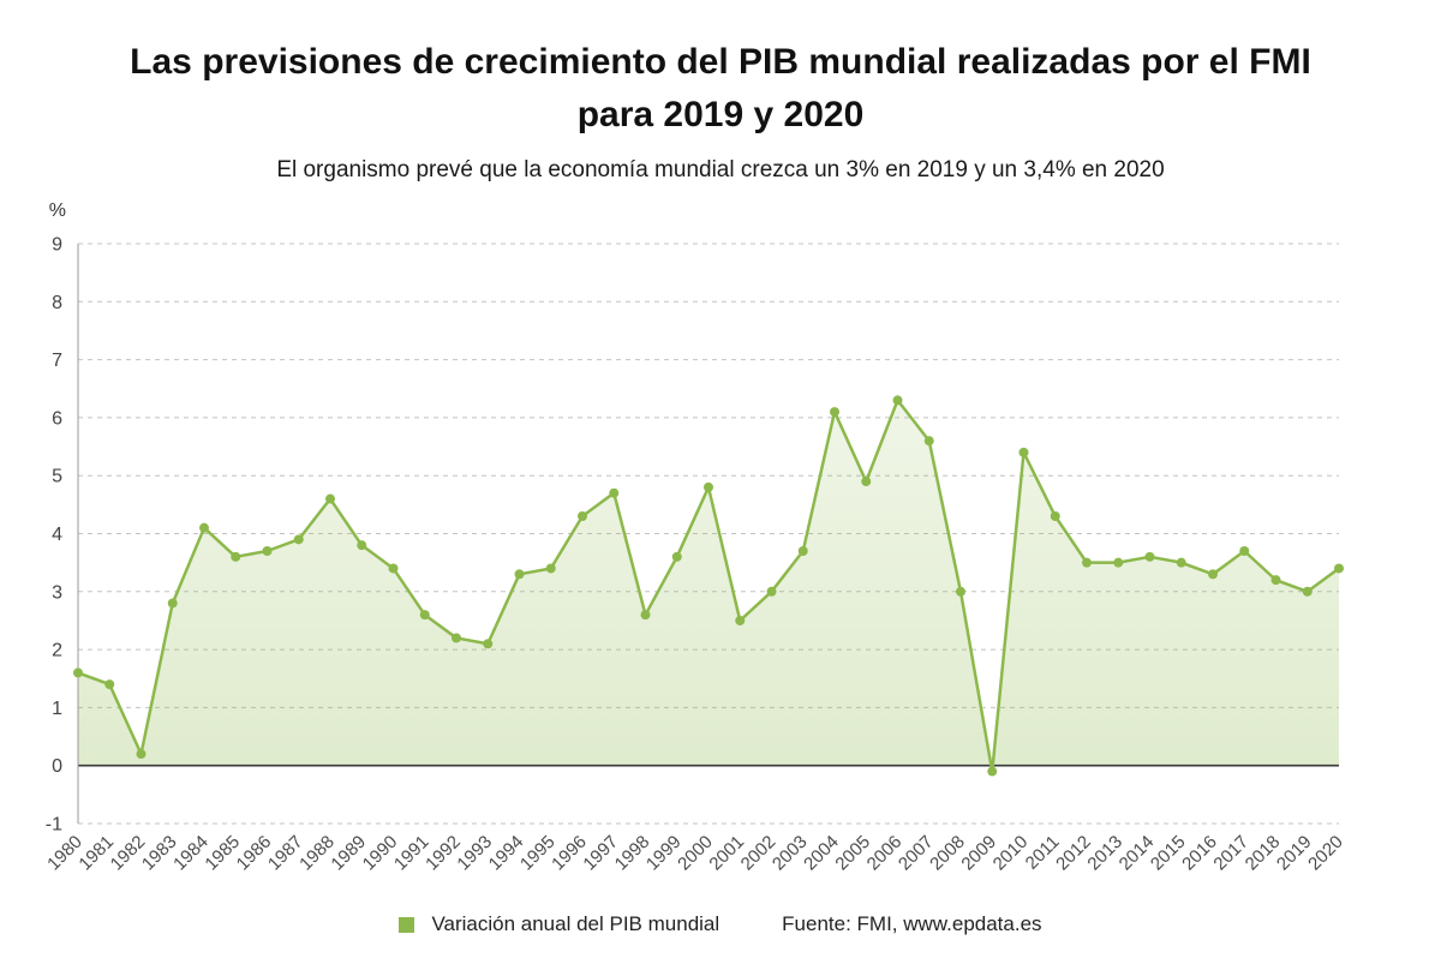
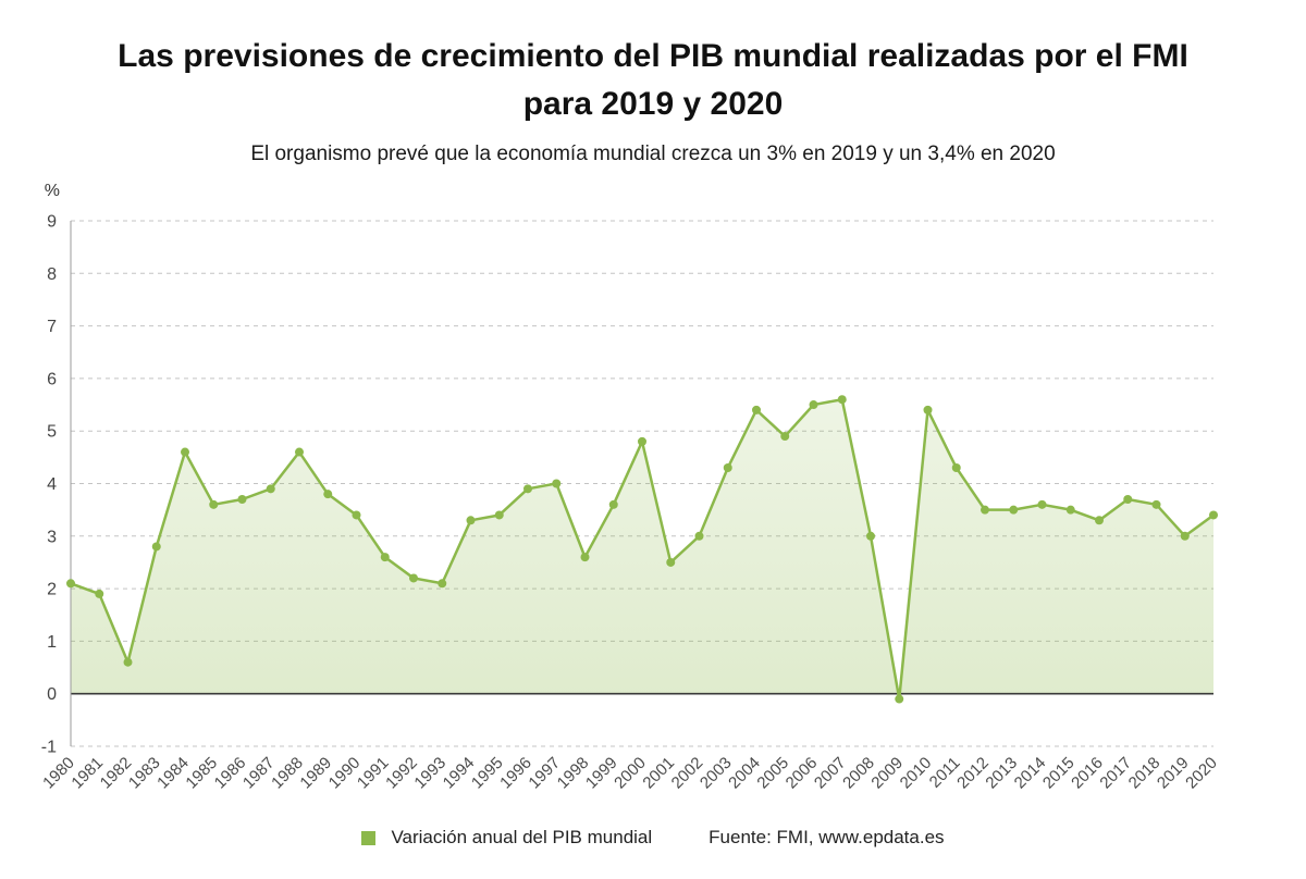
1980: 1.6 -> 2.1
1981: 1.4 -> 1.9
1982: 0.2 -> 0.6
1984: 4.1 -> 4.6
1996: 4.3 -> 3.9
1997: 4.7 -> 4.0
2003: 3.7 -> 4.3
2004: 6.1 -> 5.4
2006: 6.3 -> 5.5
2018: 3.2 -> 3.6
